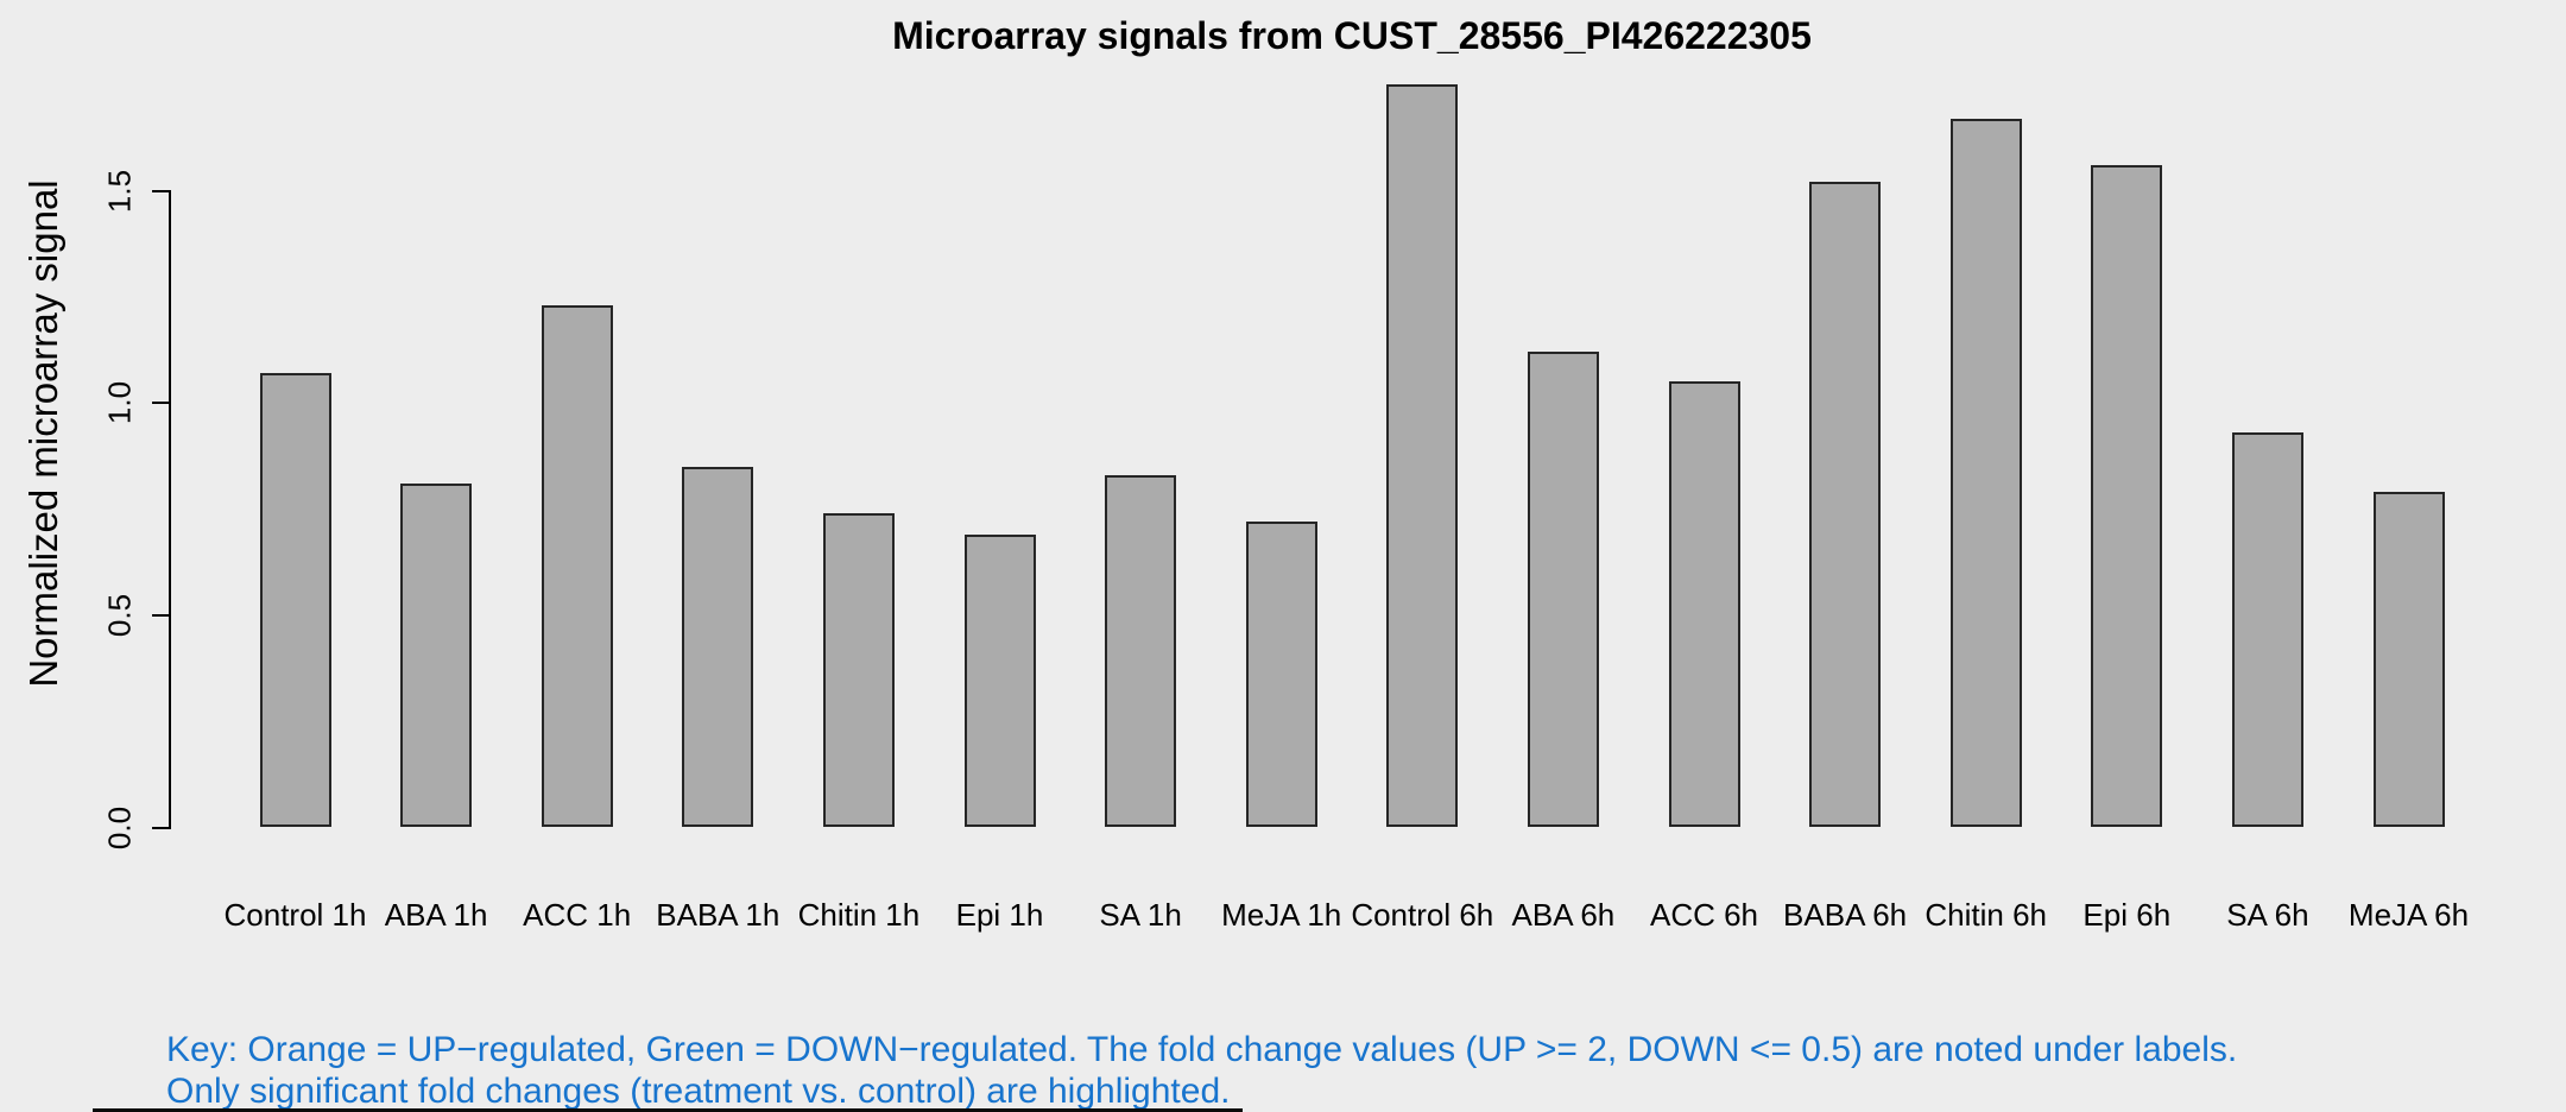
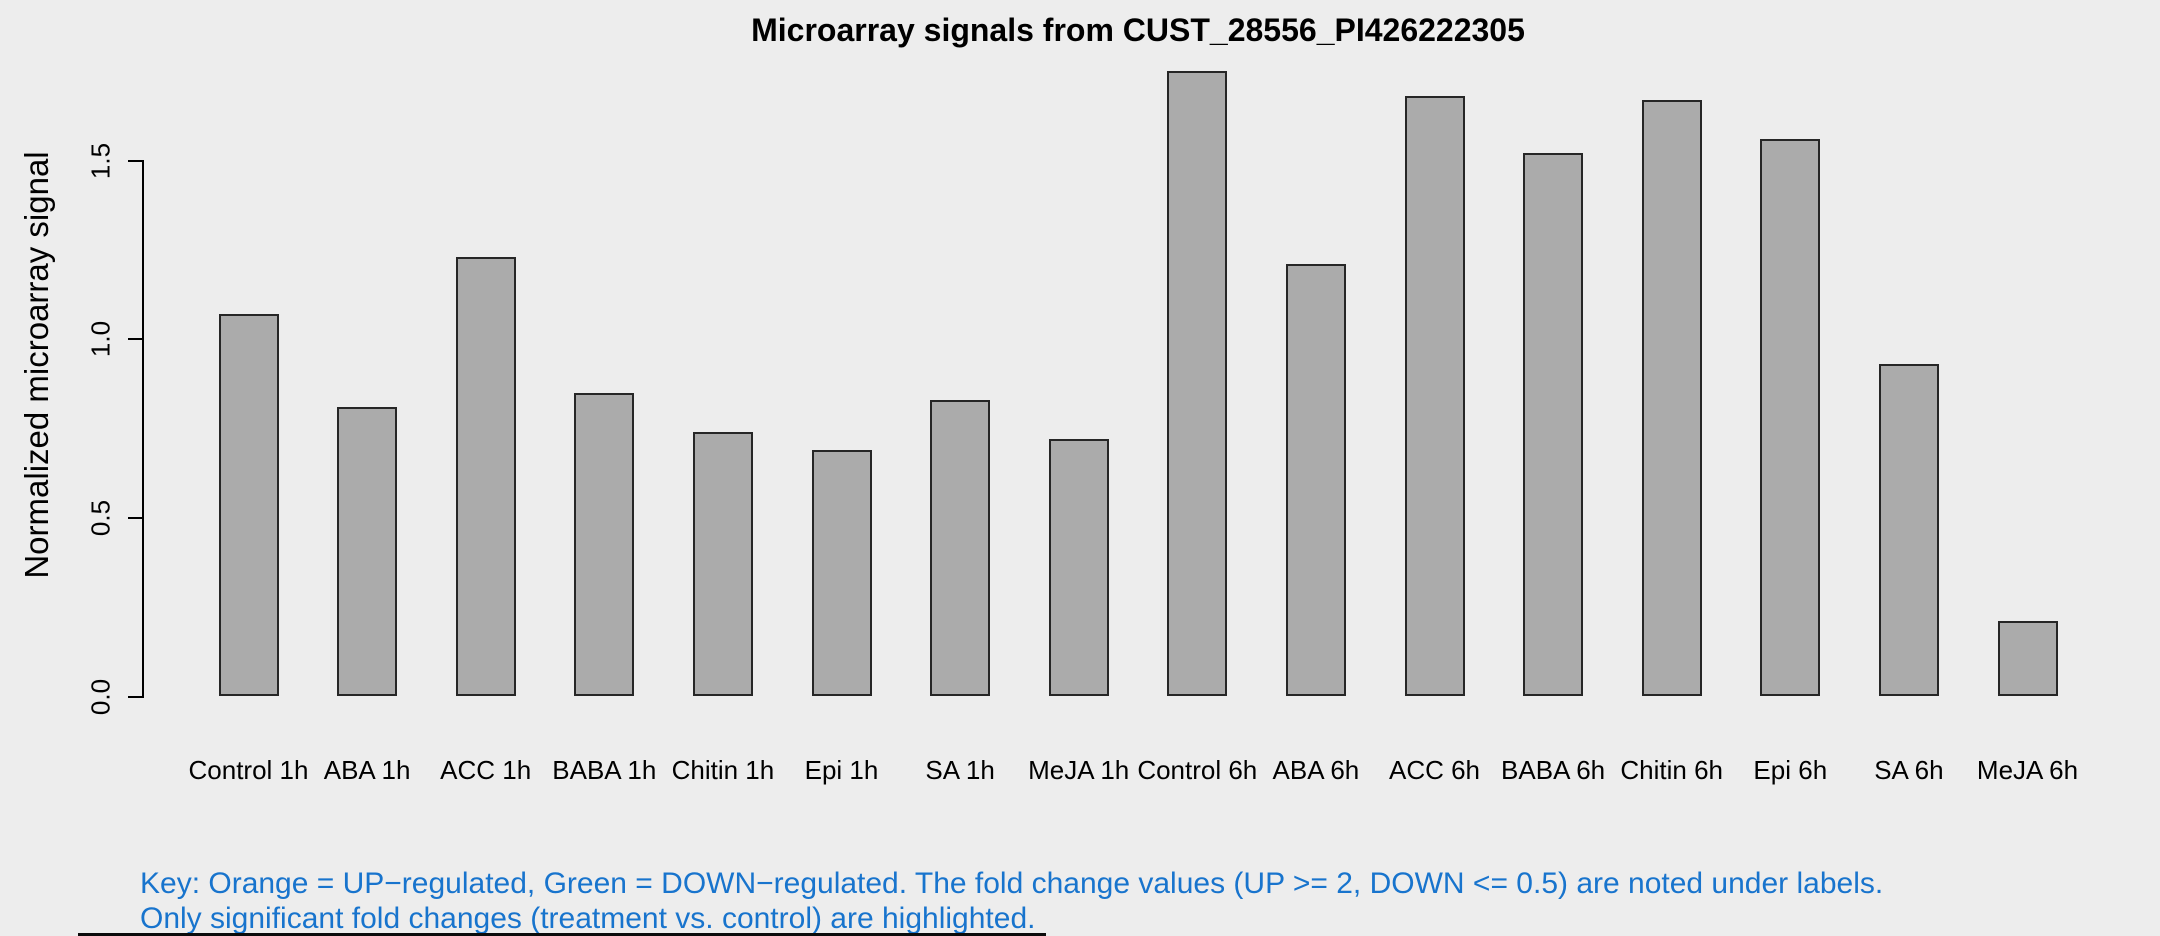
ABA 6h: 1.12 -> 1.21
ACC 6h: 1.05 -> 1.68
MeJA 6h: 0.79 -> 0.21
